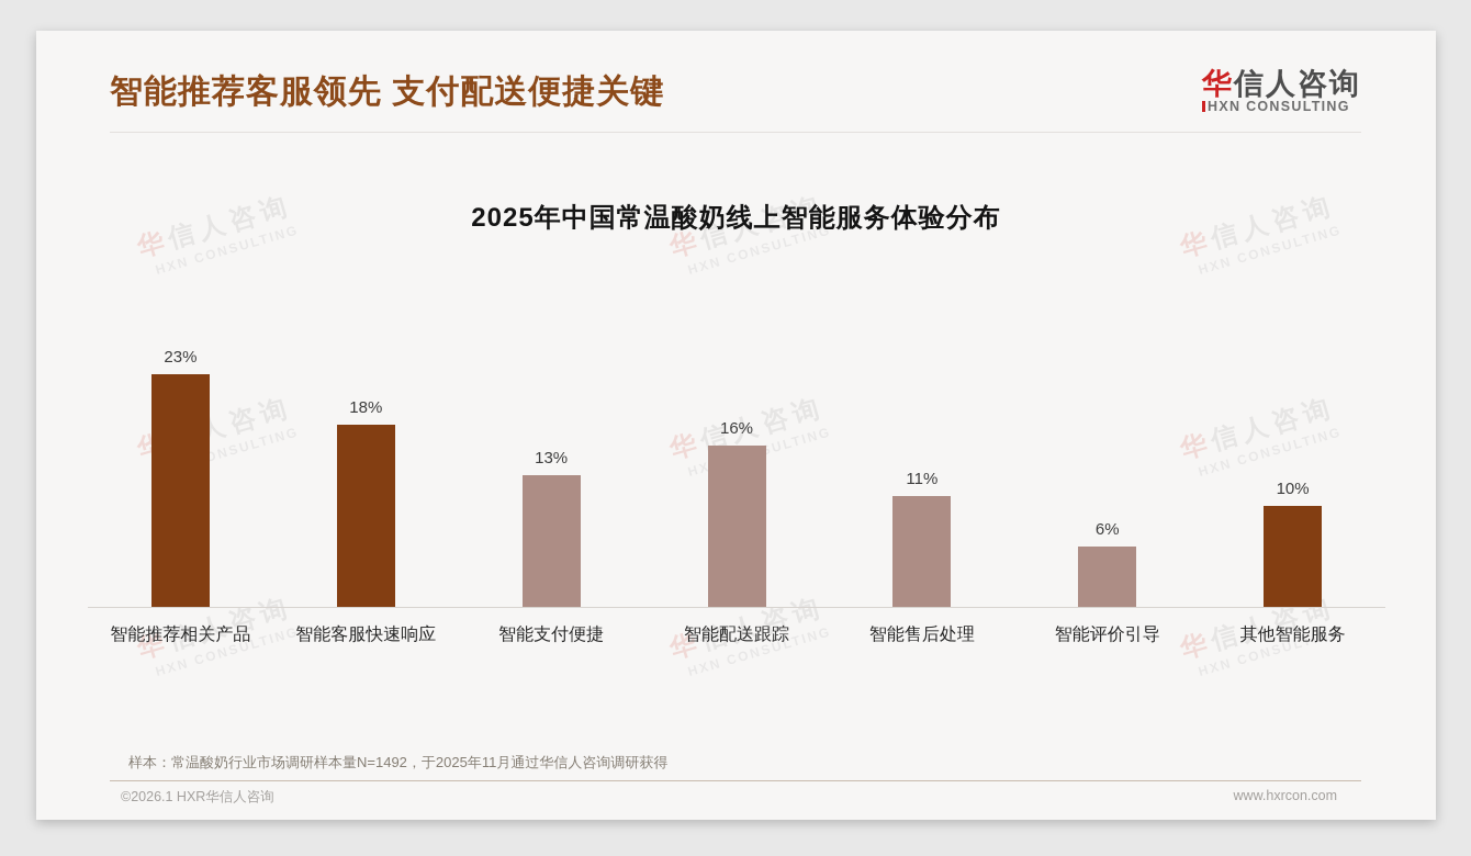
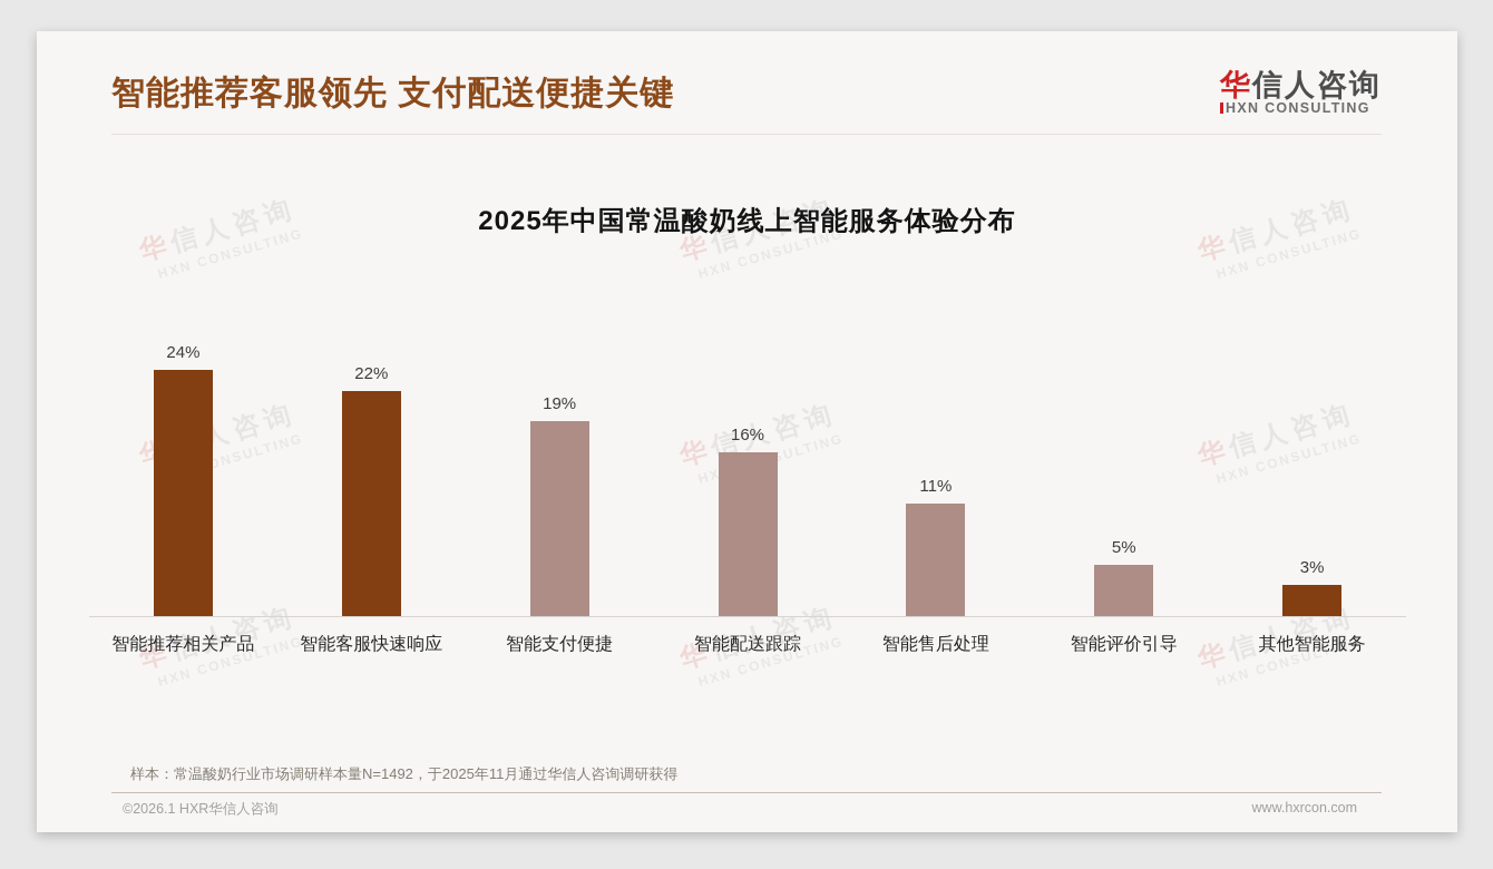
智能推荐相关产品: 23% -> 24%
智能客服快速响应: 18% -> 22%
智能支付便捷: 13% -> 19%
智能评价引导: 6% -> 5%
其他智能服务: 10% -> 3%
